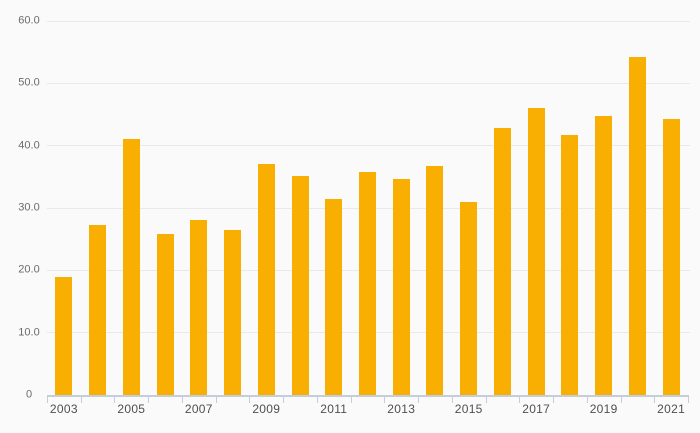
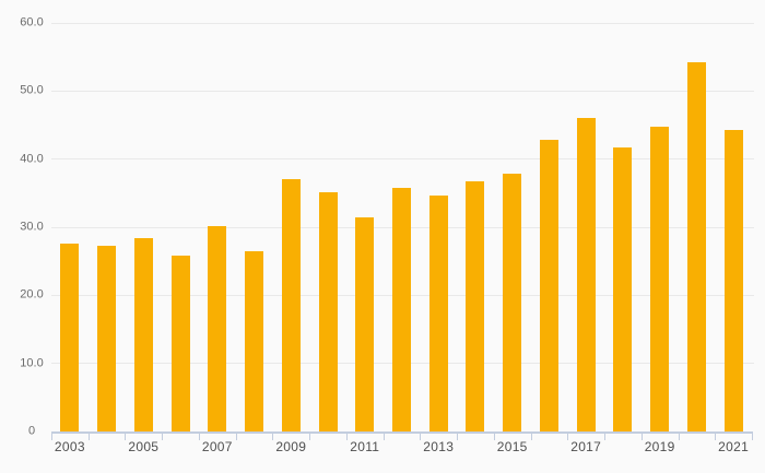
2003: 19 -> 28
2005: 41 -> 28
2007: 28 -> 30
2015: 31 -> 38
